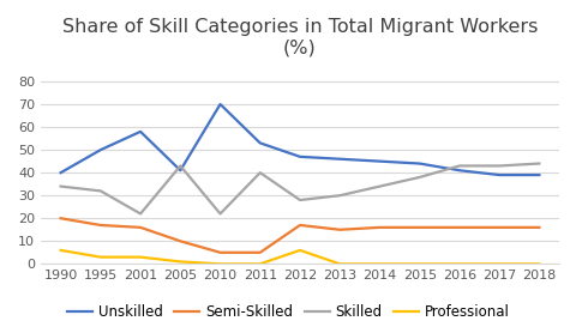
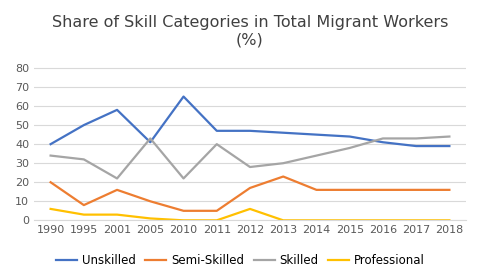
Semi-Skilled/1995: 17 -> 8
Unskilled/2010: 70 -> 65
Unskilled/2011: 53 -> 47
Semi-Skilled/2013: 15 -> 23
